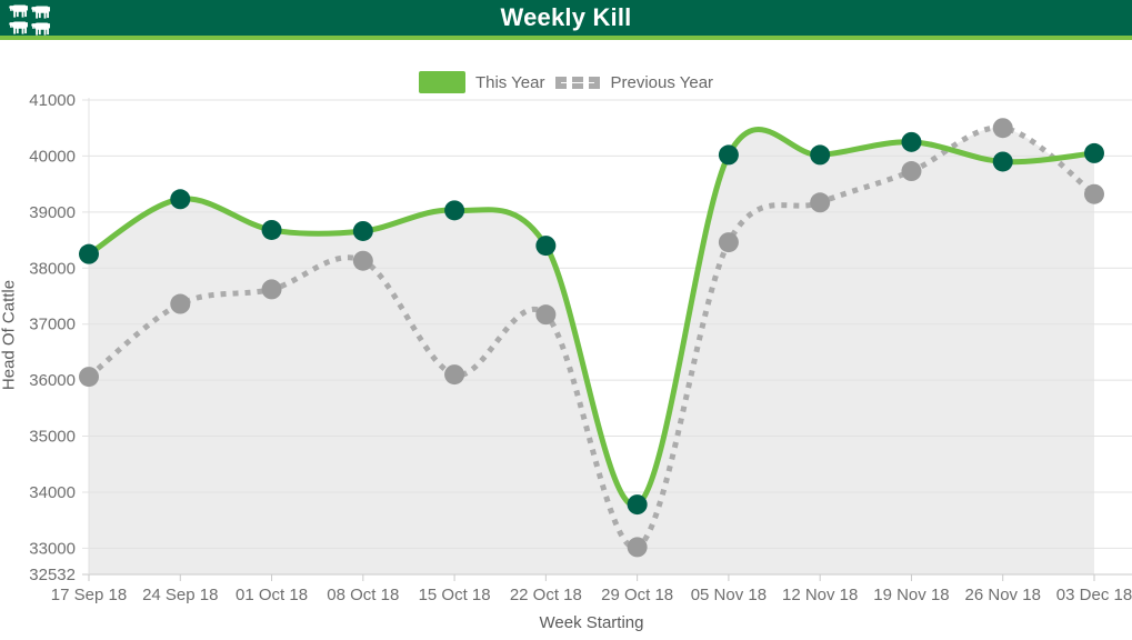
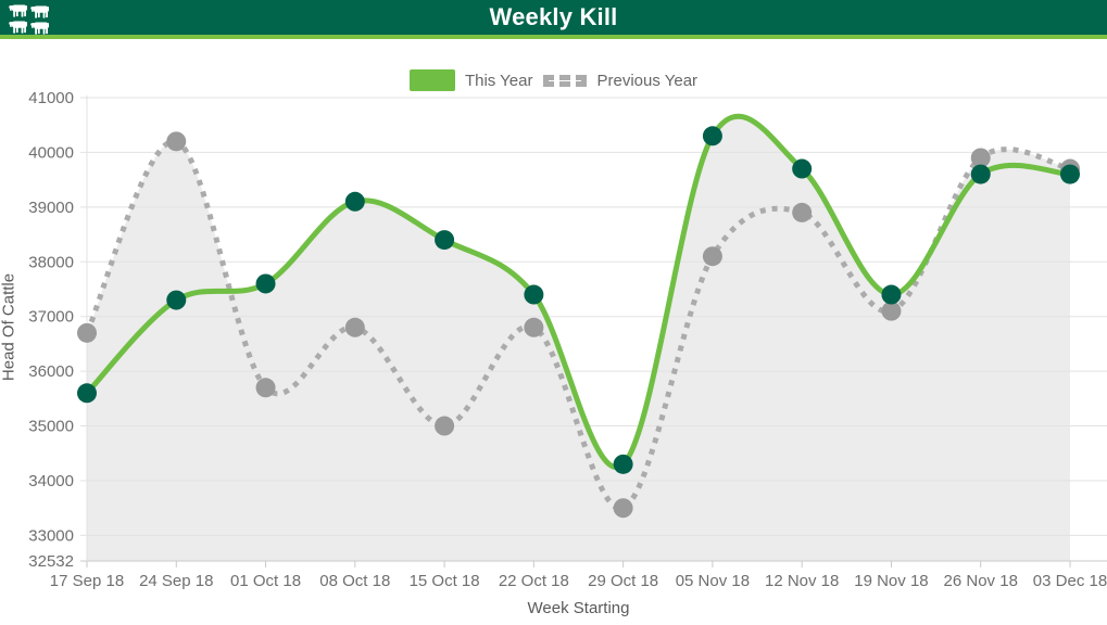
This Year/17 Sep 18: 38200 -> 35600
Previous Year/17 Sep 18: 36100 -> 36700
This Year/24 Sep 18: 39200 -> 37300
Previous Year/24 Sep 18: 37400 -> 40200
This Year/01 Oct 18: 38700 -> 37600
Previous Year/01 Oct 18: 37600 -> 35700
This Year/08 Oct 18: 38700 -> 39100
Previous Year/08 Oct 18: 38100 -> 36800
This Year/15 Oct 18: 39000 -> 38400
Previous Year/15 Oct 18: 36100 -> 35000
This Year/22 Oct 18: 38400 -> 37400
Previous Year/22 Oct 18: 37200 -> 36800
This Year/29 Oct 18: 33800 -> 34300
Previous Year/29 Oct 18: 33000 -> 33500
This Year/05 Nov 18: 40000 -> 40300
Previous Year/05 Nov 18: 38500 -> 38100
This Year/12 Nov 18: 40000 -> 39700
Previous Year/12 Nov 18: 39200 -> 38900
This Year/19 Nov 18: 40200 -> 37400
Previous Year/19 Nov 18: 39700 -> 37100
This Year/26 Nov 18: 39900 -> 39600
Previous Year/26 Nov 18: 40500 -> 39900
This Year/03 Dec 18: 40000 -> 39600
Previous Year/03 Dec 18: 39300 -> 39700
